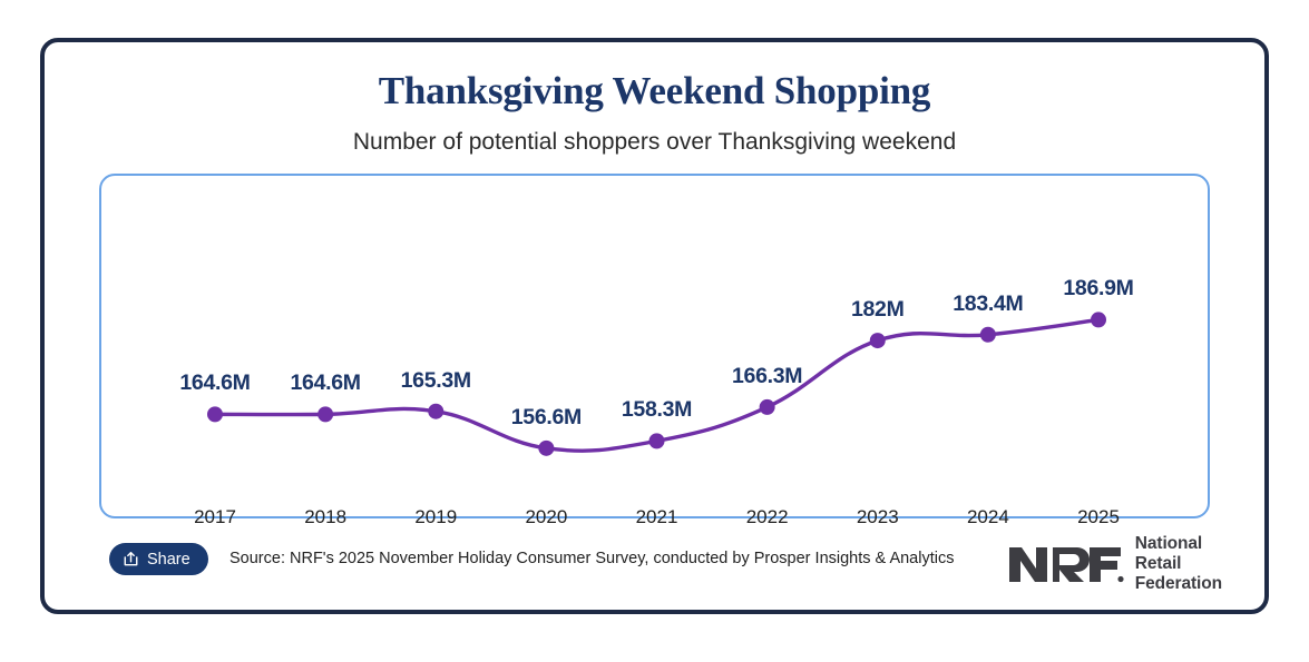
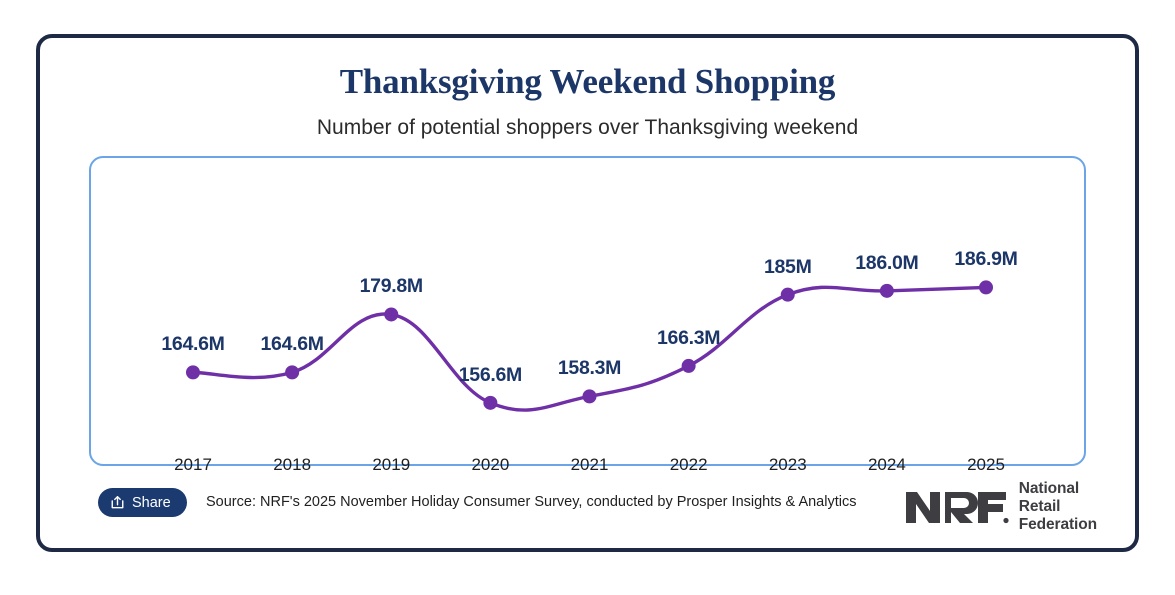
2019: 165.3M -> 179.8M
2023: 182M -> 185M
2024: 183.4M -> 186.0M
